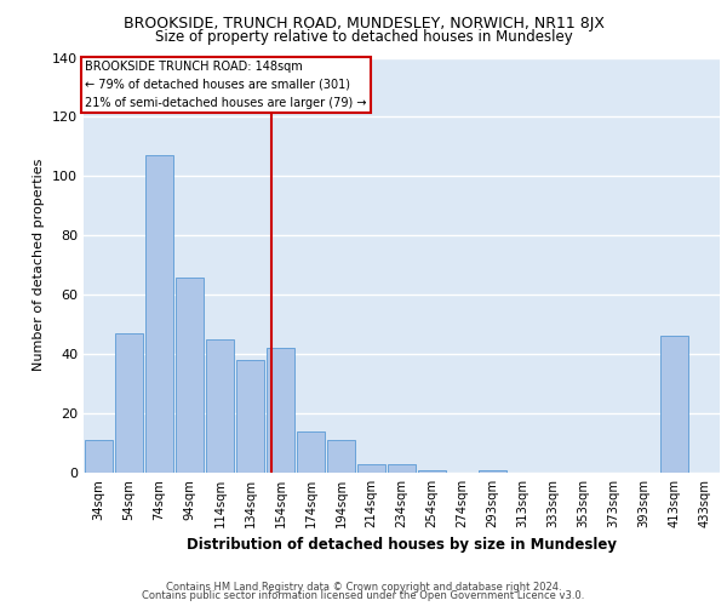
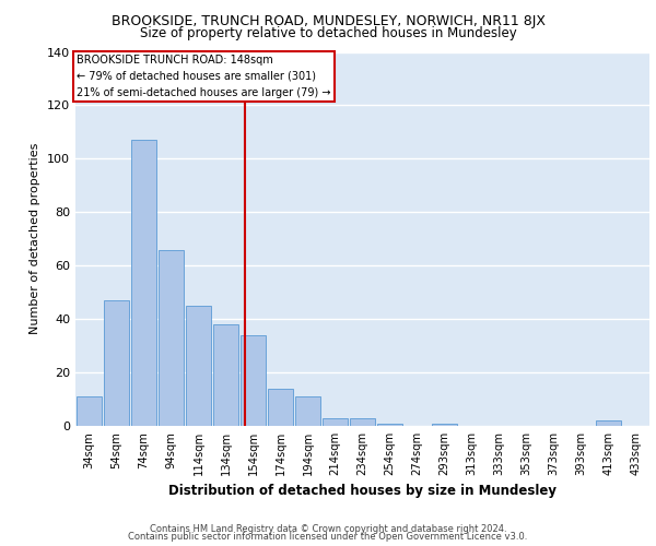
154sqm: 42 -> 34
413sqm: 46 -> 2
